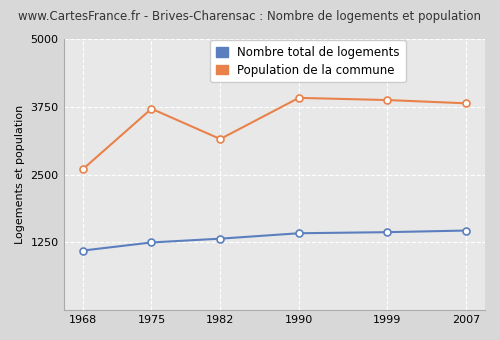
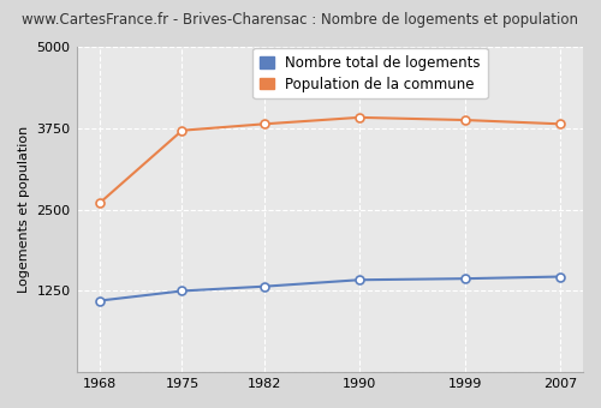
Population de la commune/1982: 3160 -> 3820
